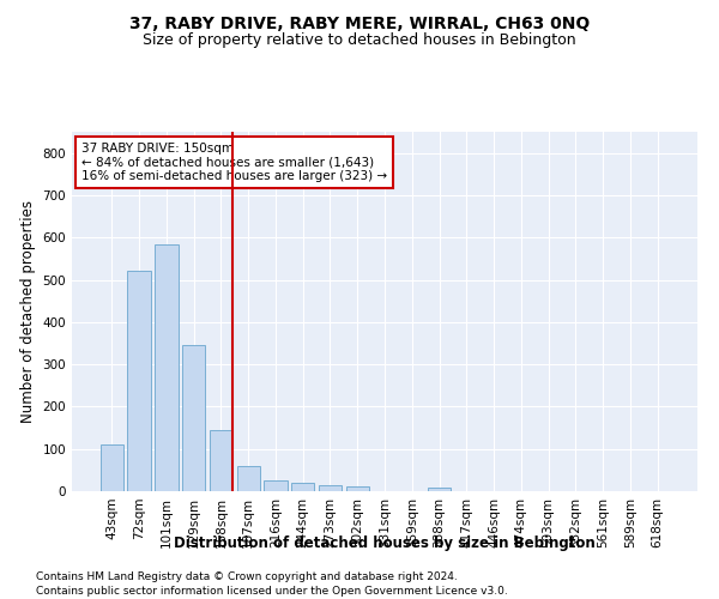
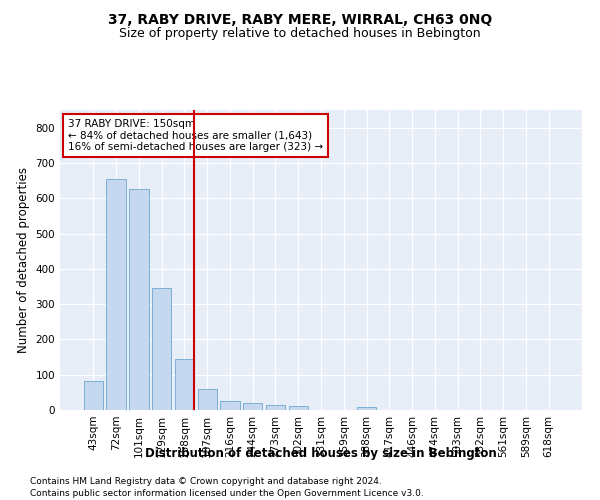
43sqm: 110 -> 83
72sqm: 520 -> 655
101sqm: 585 -> 625
